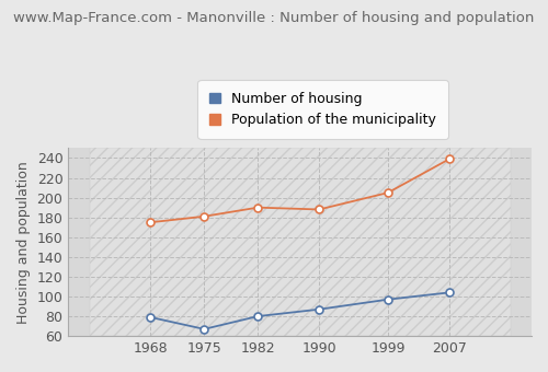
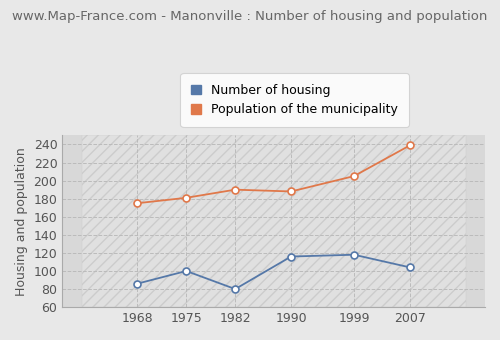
Number of housing/1968: 79 -> 86
Number of housing/1975: 67 -> 100
Number of housing/1990: 87 -> 116
Number of housing/1999: 97 -> 118
